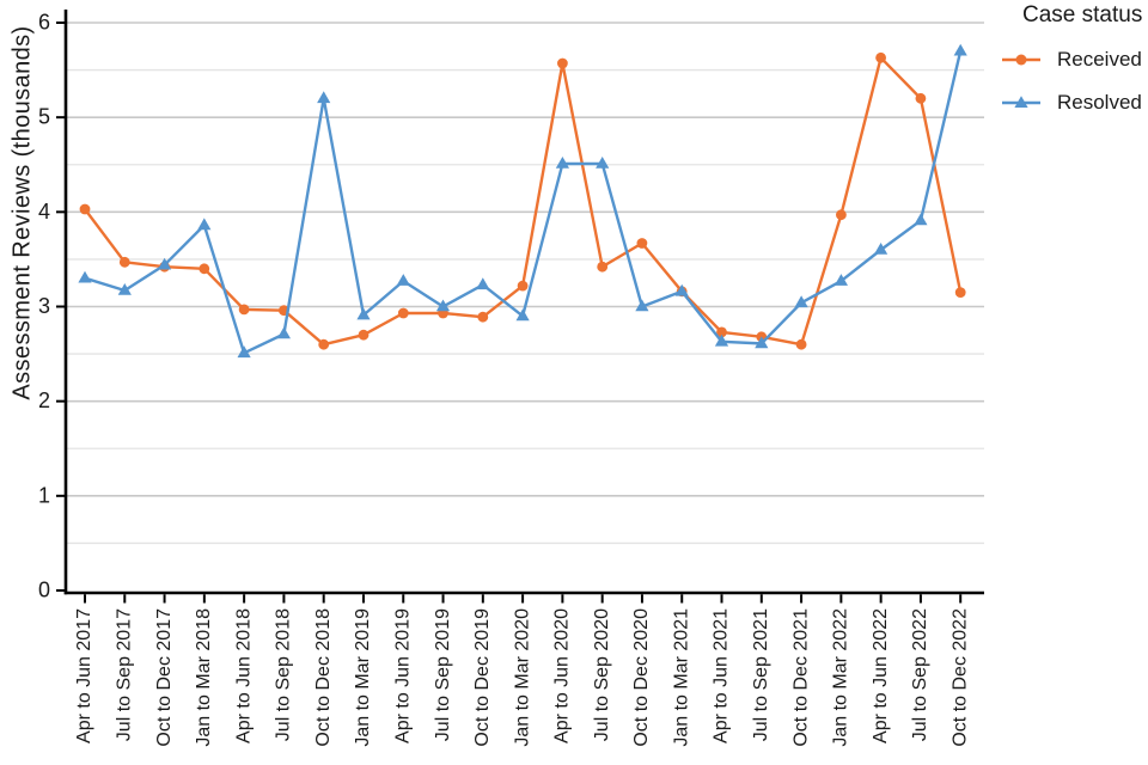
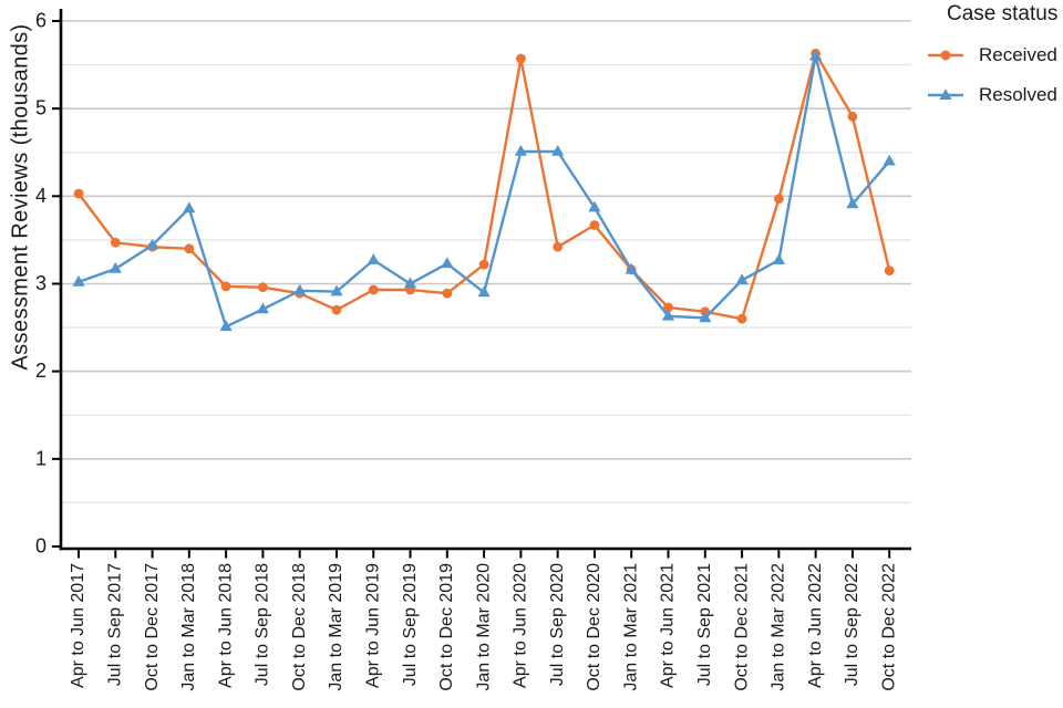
Resolved/Apr to Jun 2017: 3.3 -> 3.0
Received/Oct to Dec 2018: 2.6 -> 2.9
Resolved/Oct to Dec 2018: 5.2 -> 2.9
Resolved/Oct to Dec 2020: 3.0 -> 3.9
Resolved/Apr to Jun 2022: 3.6 -> 5.6
Received/Jul to Sep 2022: 5.2 -> 4.9
Resolved/Oct to Dec 2022: 5.7 -> 4.4
